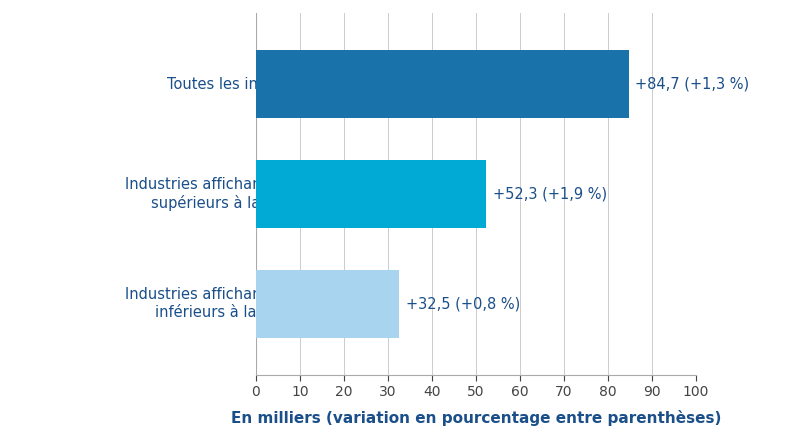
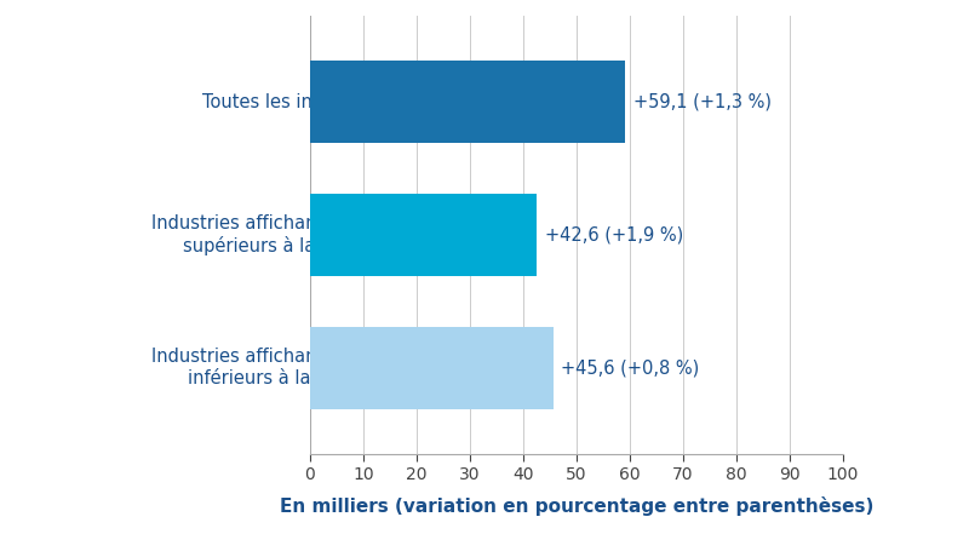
Toutes les industries: +84,7 -> +59,1
Industries affichant des salaires supérieurs à la moyenne: +52,3 -> +42,6
Industries affichant des salaires inférieurs à la moyenne: +32,5 -> +45,6
